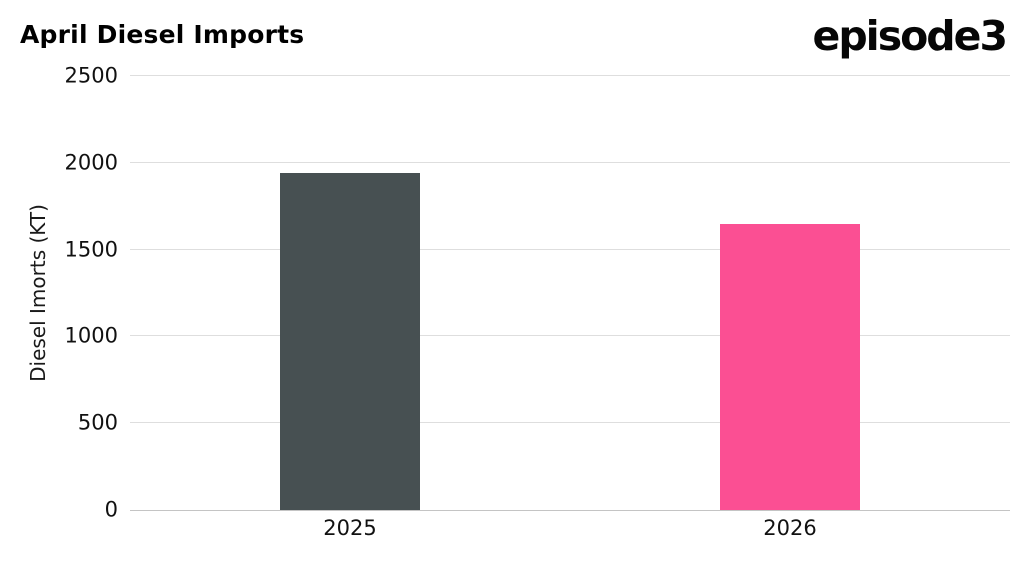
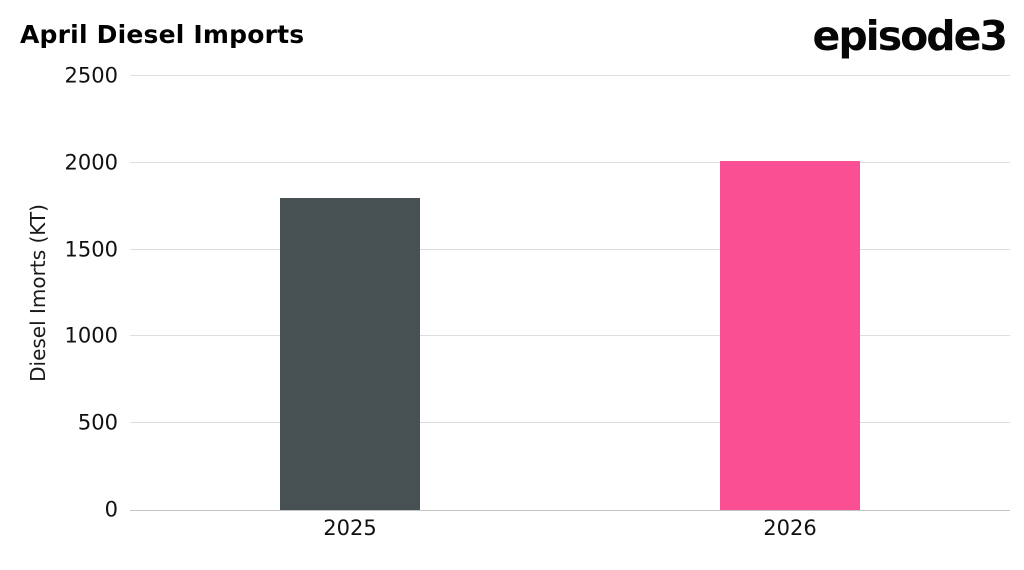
2025: 1940 -> 1800
2026: 1650 -> 2010
